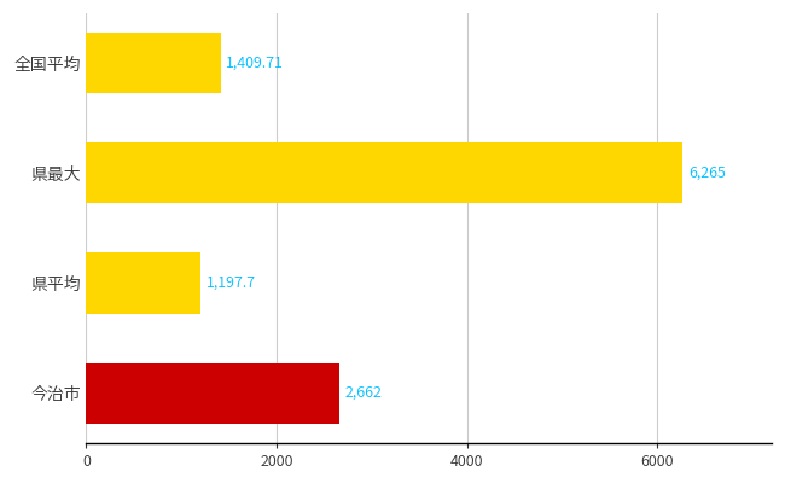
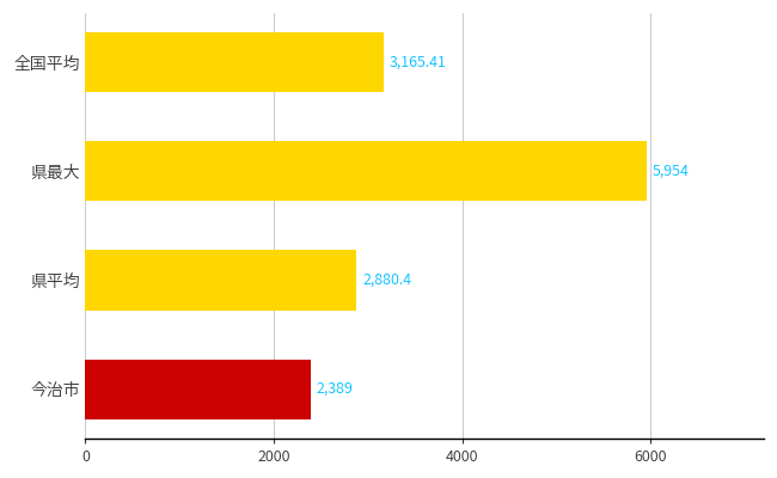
全国平均: 1,409.71 -> 3,165.41
県最大: 6,265 -> 5,954
県平均: 1,197.7 -> 2,880.4
今治市: 2,662 -> 2,389
